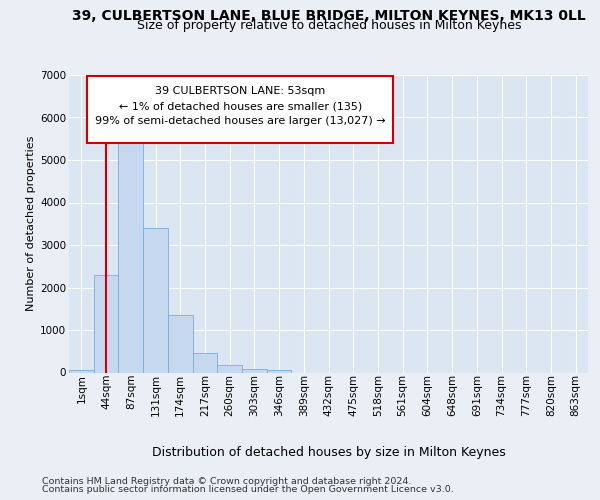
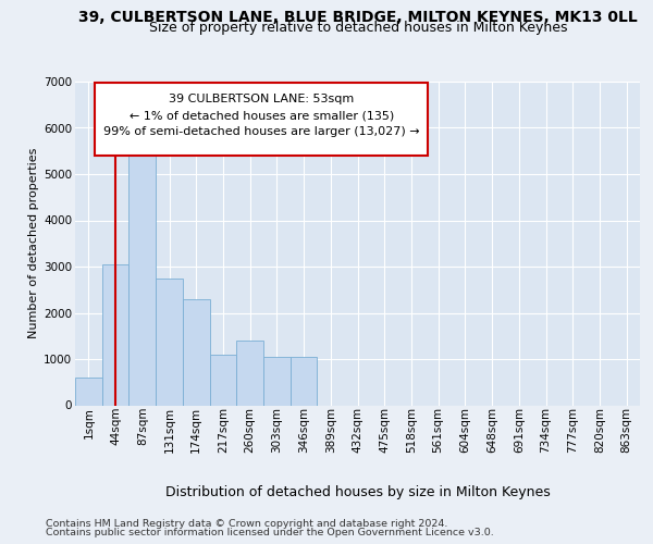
1sqm: 50 -> 600
44sqm: 2300 -> 3050
131sqm: 3400 -> 2750
174sqm: 1350 -> 2300
217sqm: 450 -> 1100
260sqm: 180 -> 1400
303sqm: 90 -> 1050
346sqm: 50 -> 1050
